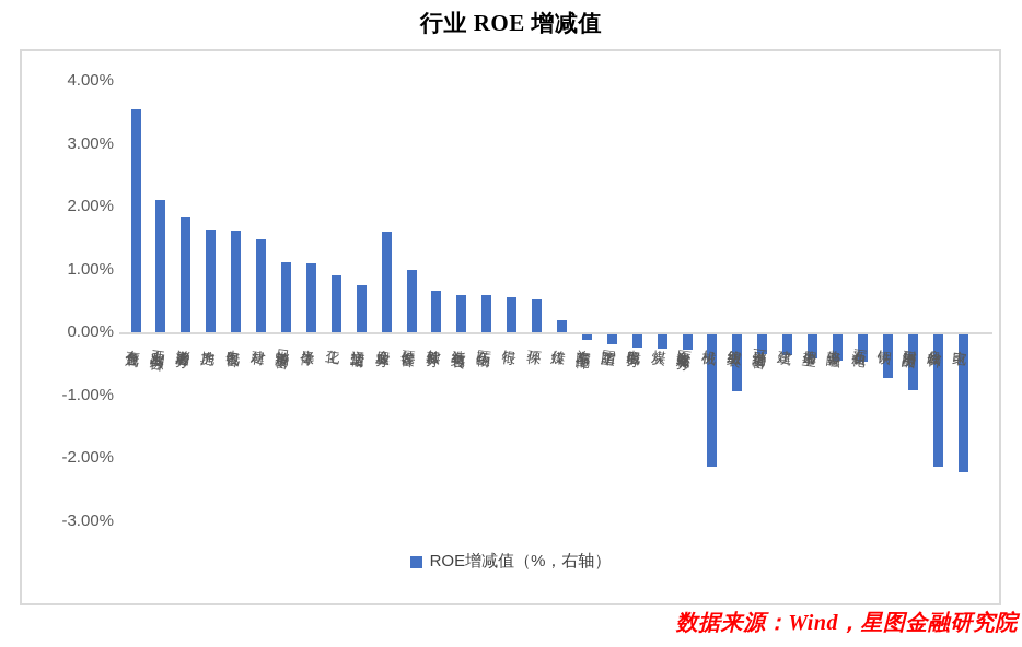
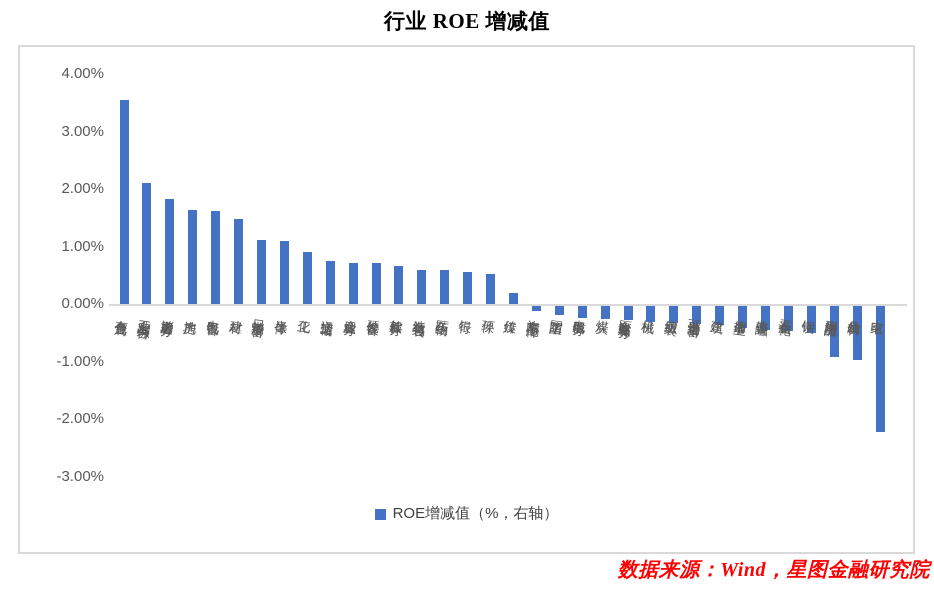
企业服务: 1.6% -> 0.7%
硬件设备: 1.0% -> 0.7%
机械: -2.1% -> -0.3%
纺织服装: -0.9% -> -0.3%
钢铁: -0.7% -> -0.5%
食品饮料: -2.1% -> -0.9%
